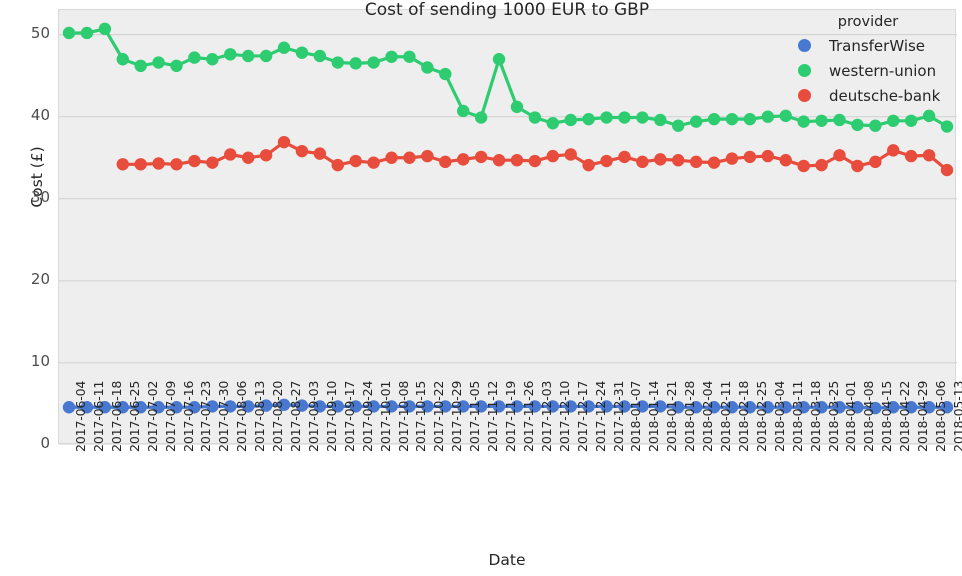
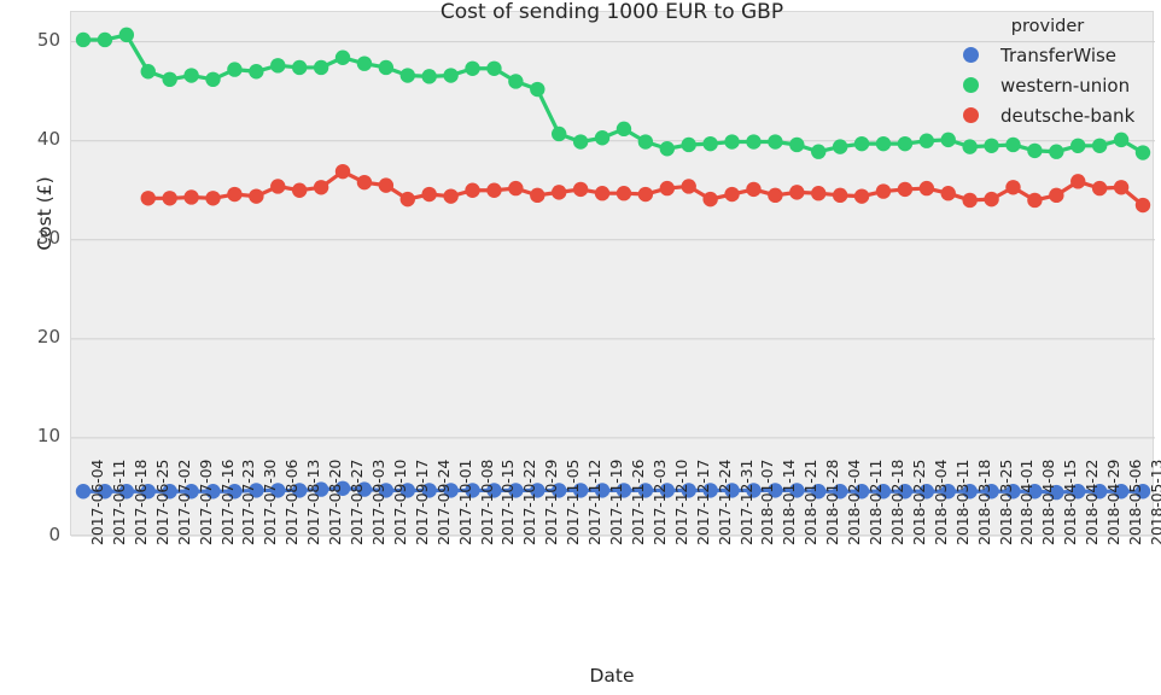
western-union/2017-11-19: 47 -> 40
